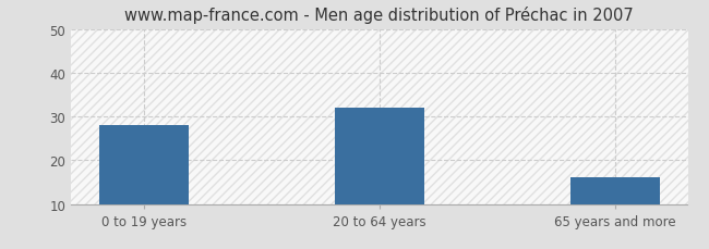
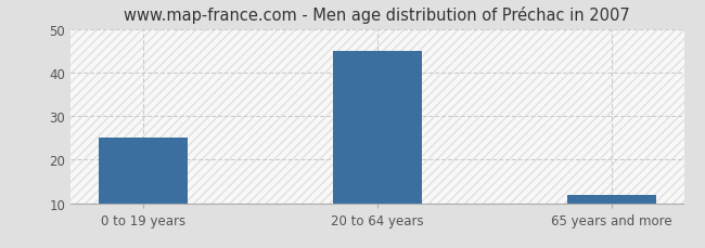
0 to 19 years: 28 -> 25
20 to 64 years: 32 -> 45
65 years and more: 16 -> 12
